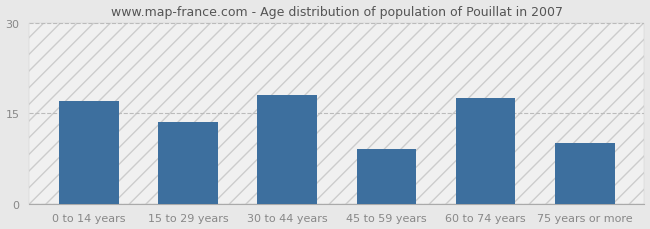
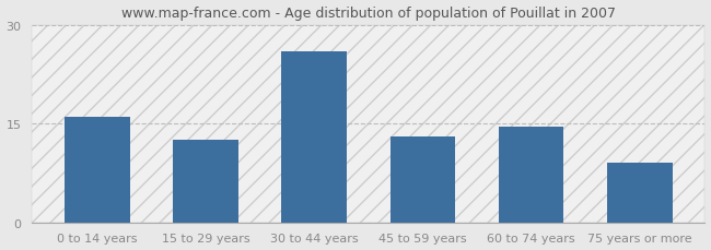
0 to 14 years: 17.0 -> 16.0
15 to 29 years: 13.6 -> 12.5
30 to 44 years: 18.0 -> 26.0
45 to 59 years: 9.0 -> 13.0
60 to 74 years: 17.6 -> 14.5
75 years or more: 10.0 -> 9.0
